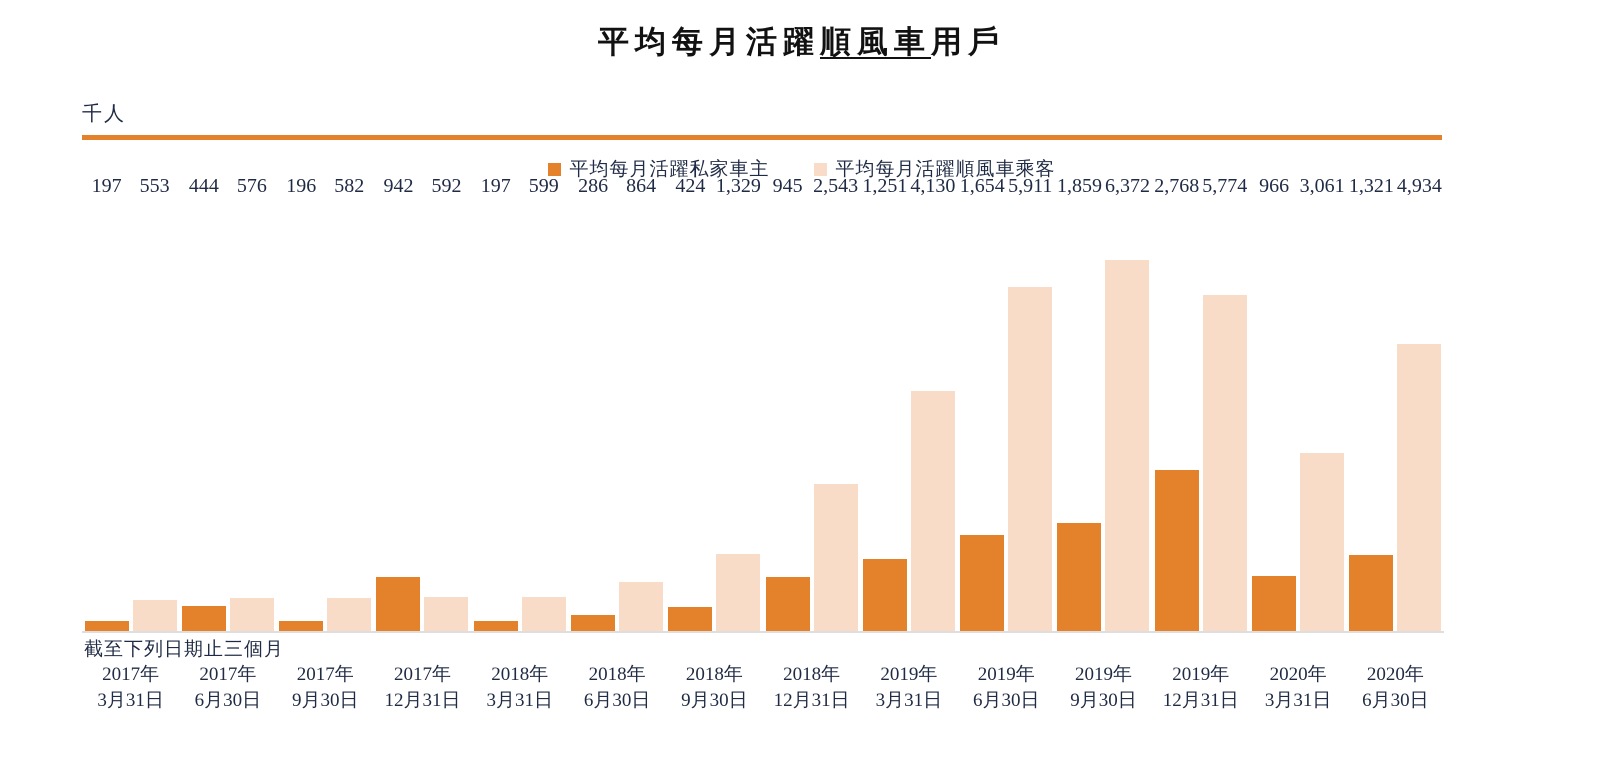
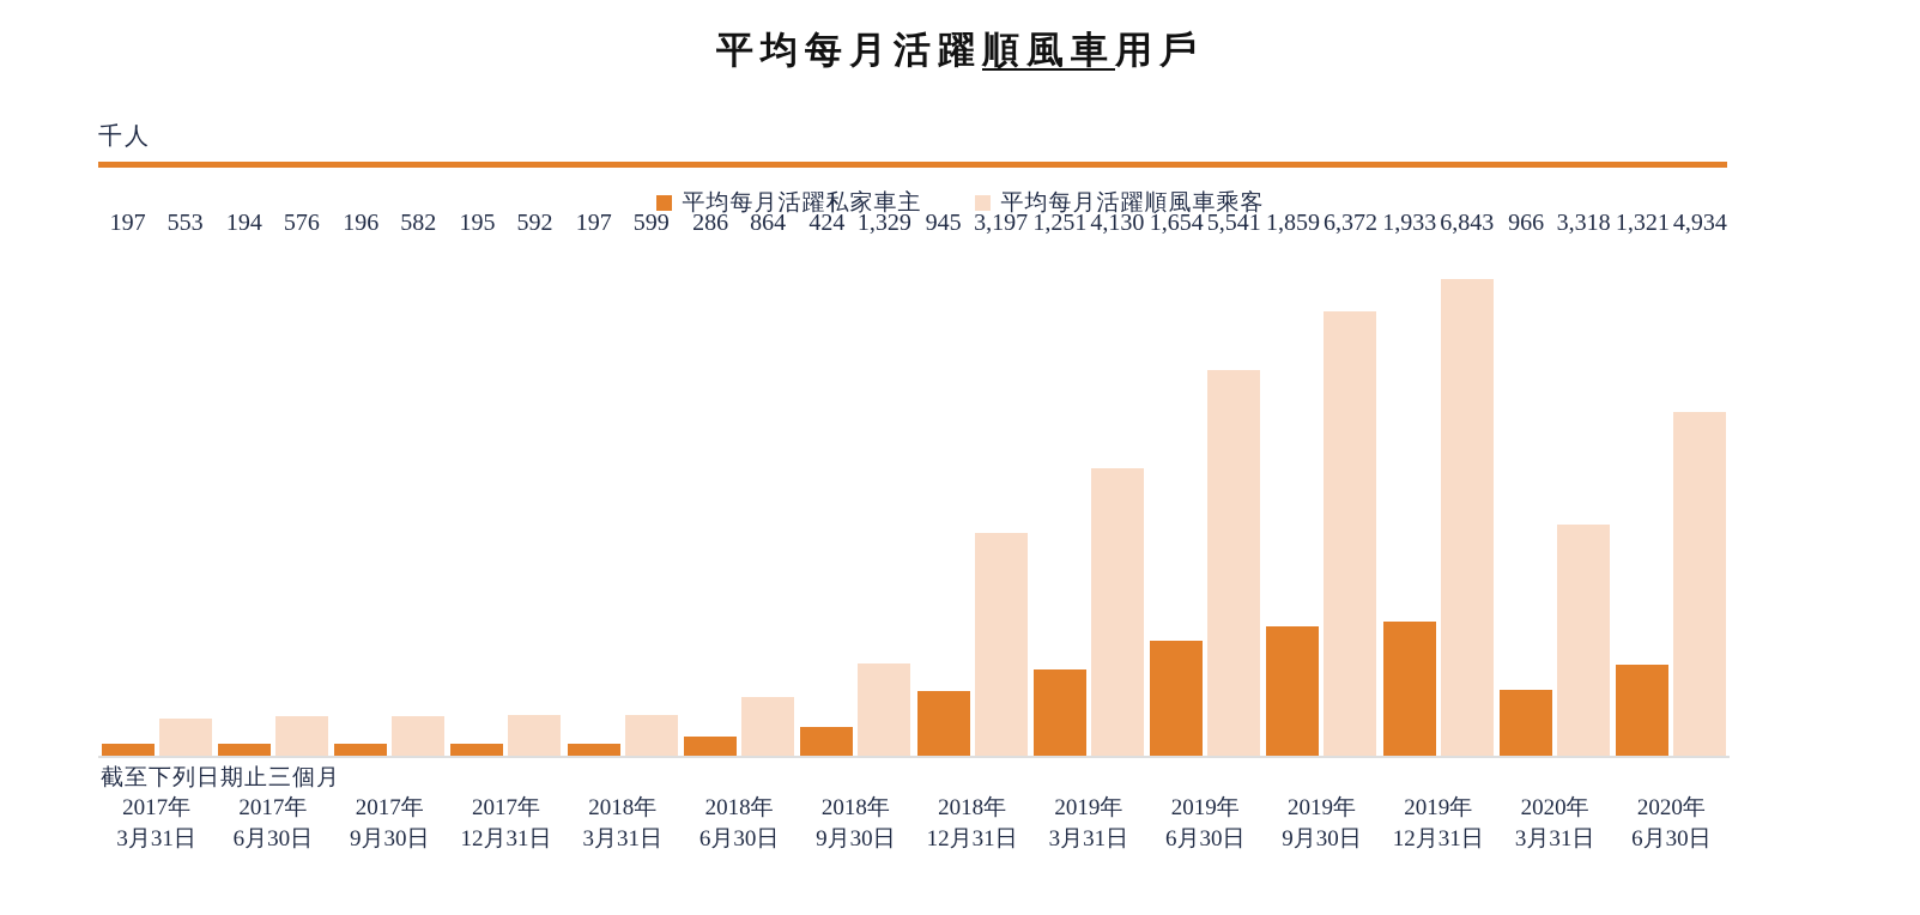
平均每月活躍私家車主/2017年 6月30日: 444 -> 194
平均每月活躍私家車主/2017年 12月31日: 942 -> 195
平均每月活躍順風車乘客/2018年 12月31日: 2,543 -> 3,197
平均每月活躍順風車乘客/2019年 6月30日: 5,911 -> 5,541
平均每月活躍私家車主/2019年 12月31日: 2,768 -> 1,933
平均每月活躍順風車乘客/2019年 12月31日: 5,774 -> 6,843
平均每月活躍順風車乘客/2020年 3月31日: 3,061 -> 3,318
